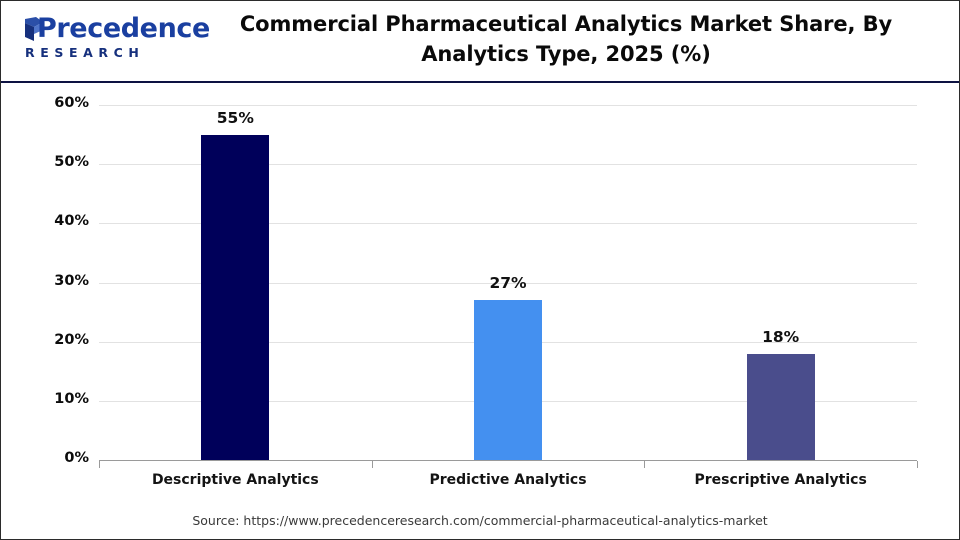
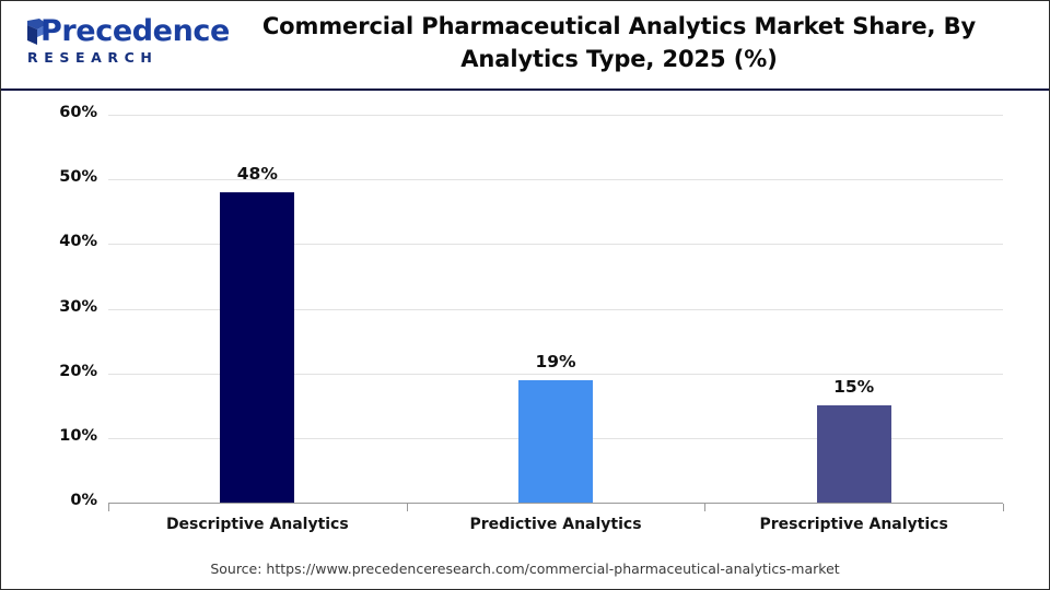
Descriptive Analytics: 55% -> 48%
Predictive Analytics: 27% -> 19%
Prescriptive Analytics: 18% -> 15%
